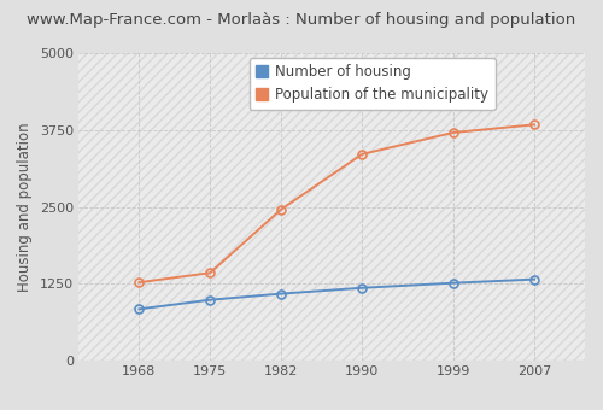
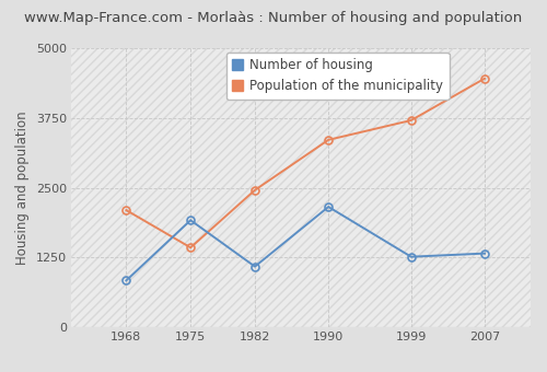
Population of the municipality/1968: 1280 -> 2100
Number of housing/1975: 990 -> 1920
Number of housing/1990: 1180 -> 2160
Population of the municipality/2007: 3840 -> 4460
